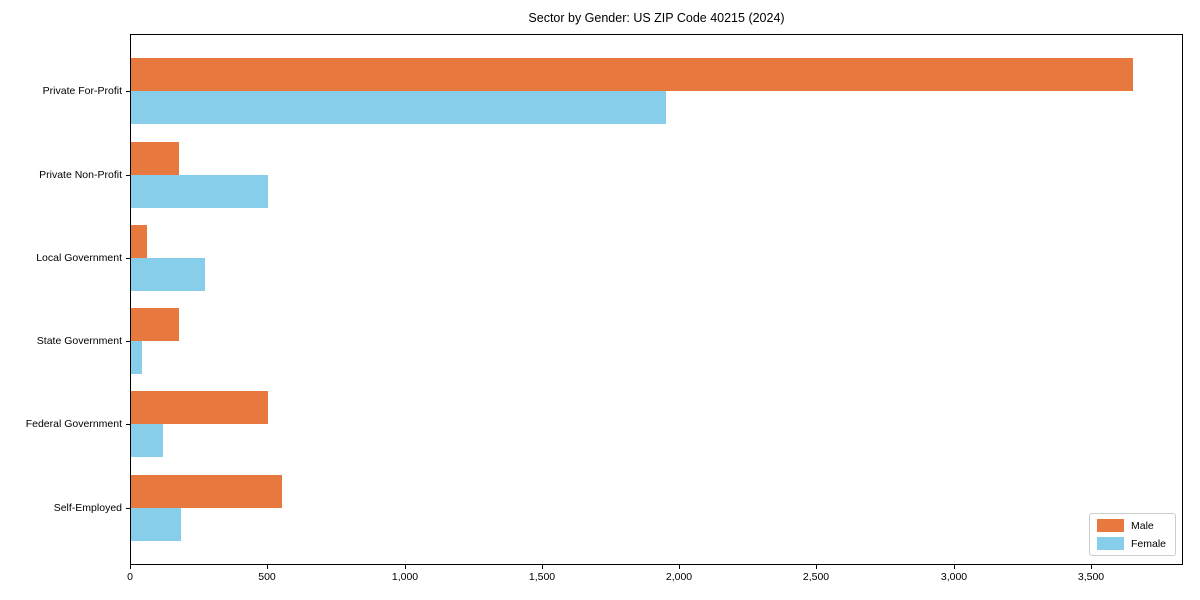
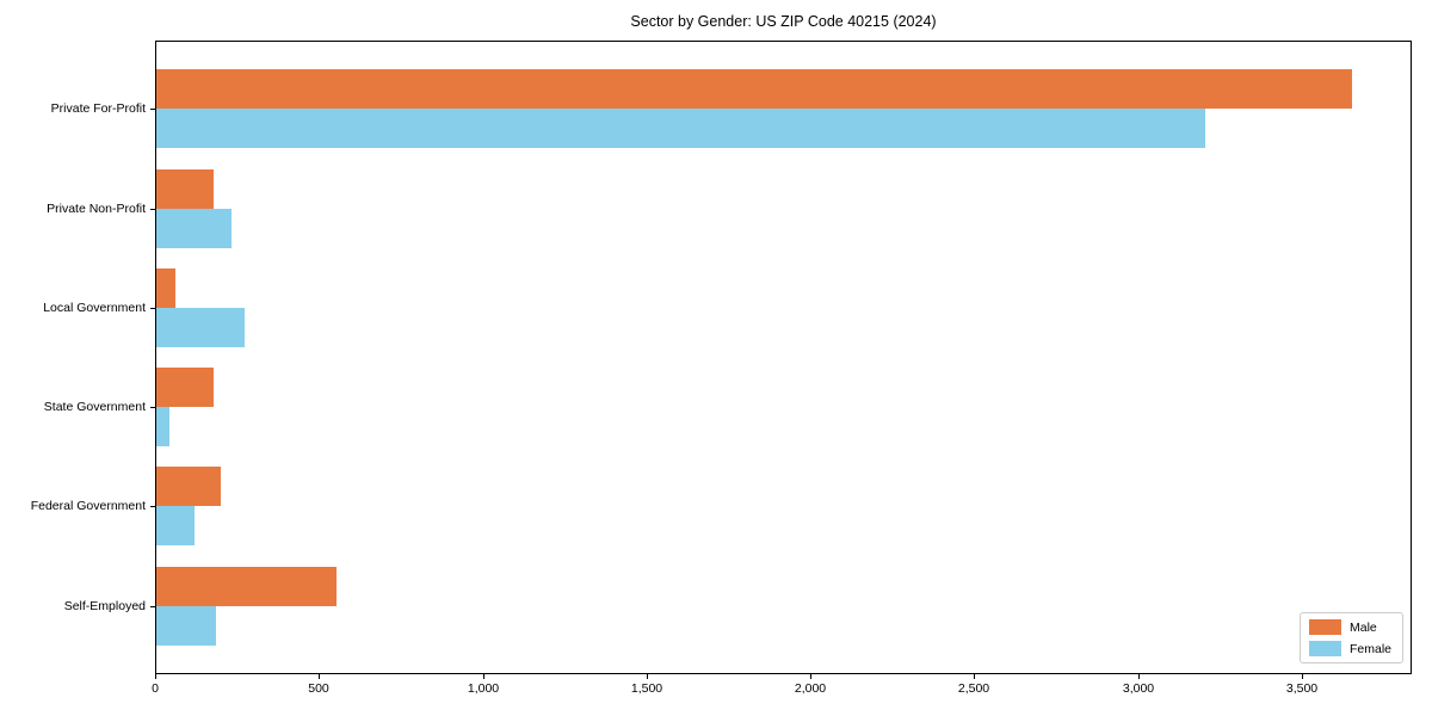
Female/Private For-Profit: 1950 -> 3200
Female/Private Non-Profit: 500 -> 230
Male/Federal Government: 500 -> 200
